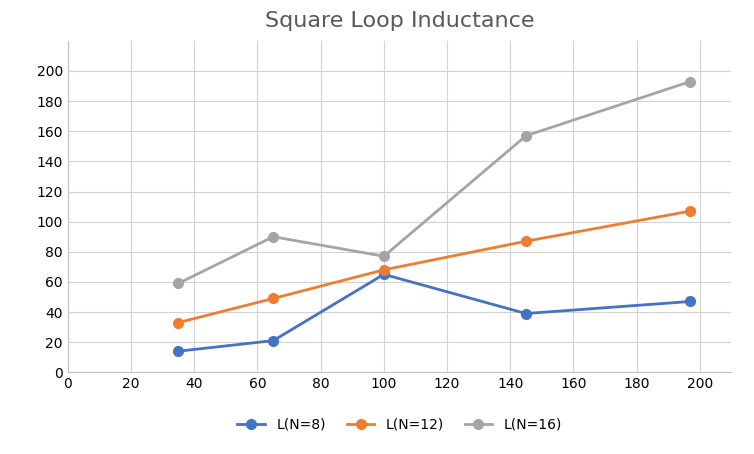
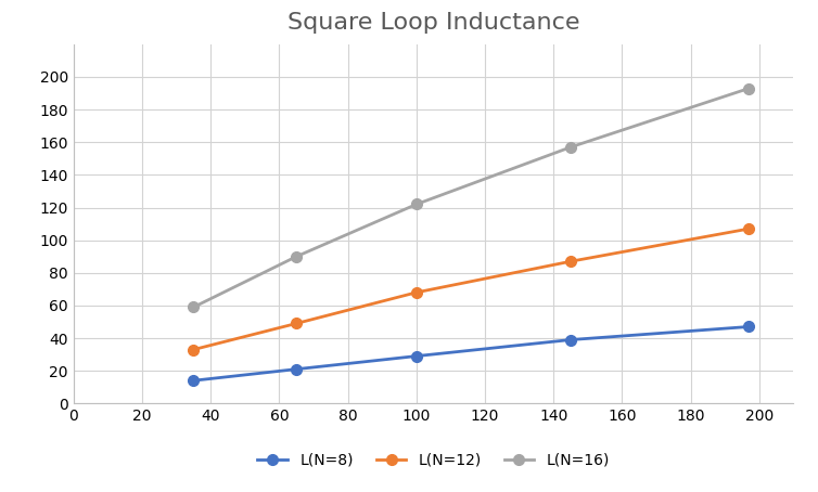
L(N=8)/100: 65 -> 29
L(N=16)/100: 77 -> 122
